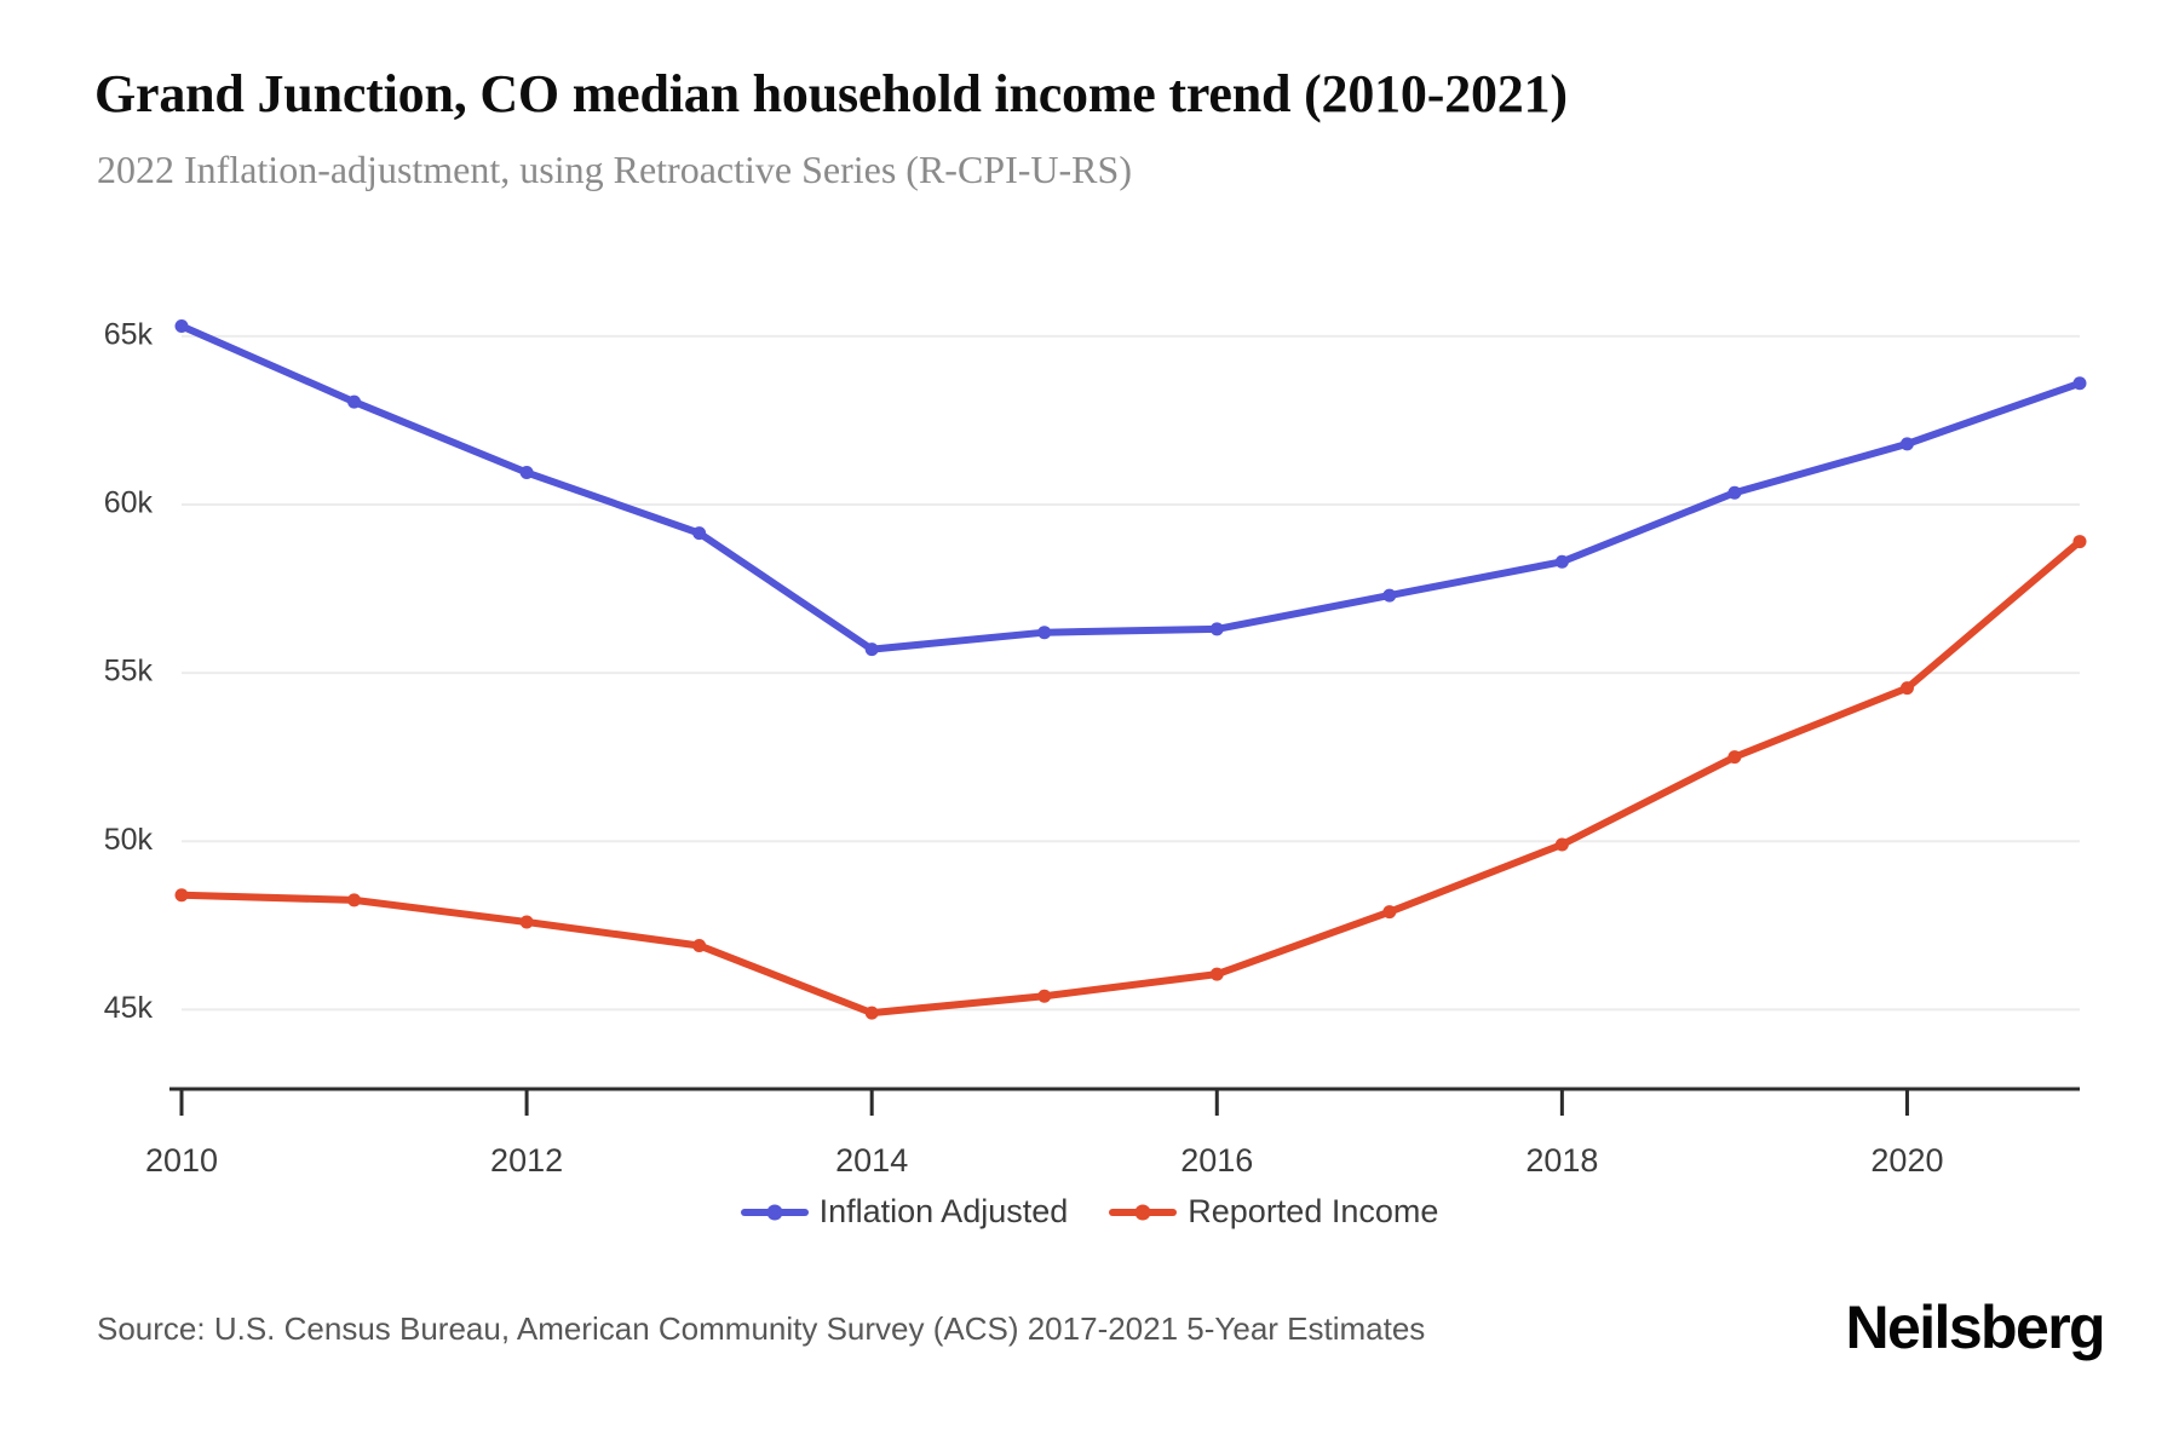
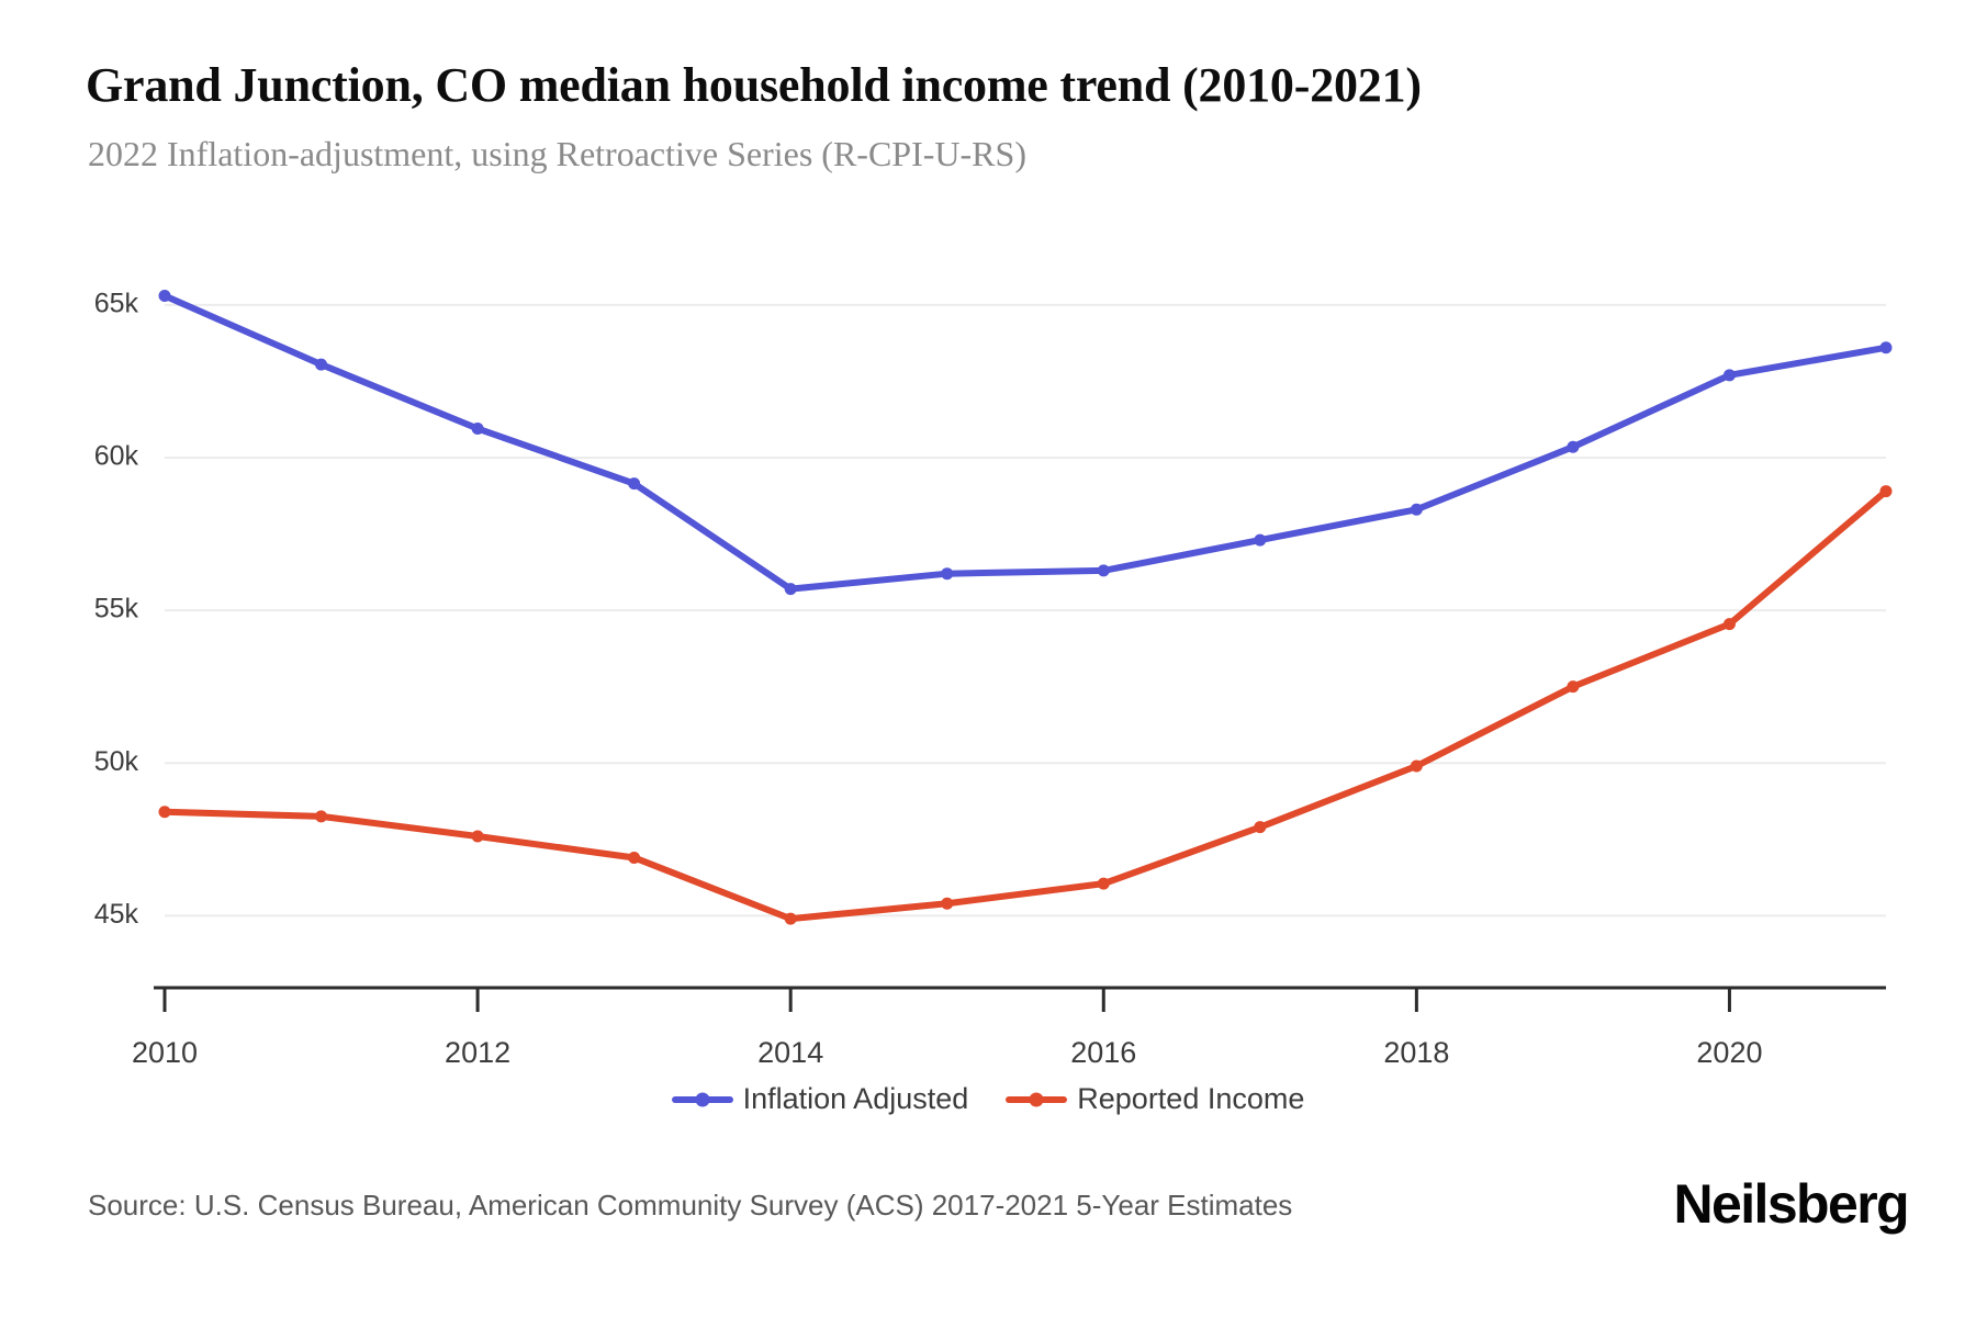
Inflation Adjusted/2020: 61.8k -> 62.7k
